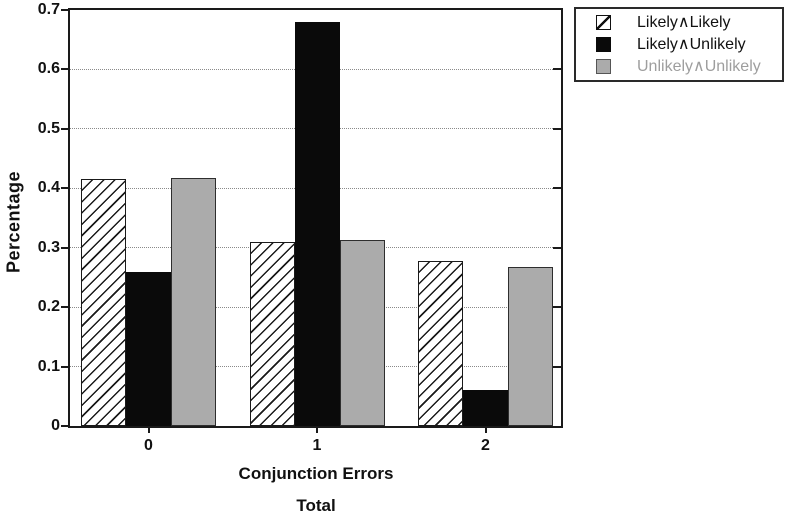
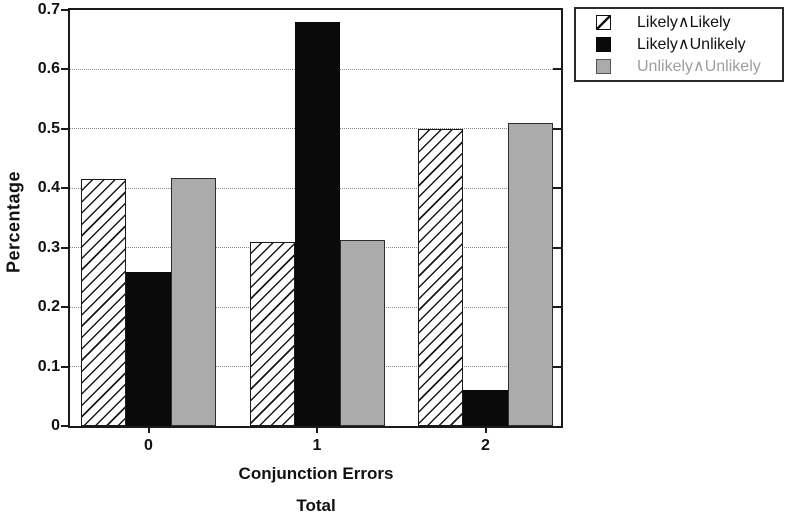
Likely∧Likely/2: 0.28 -> 0.50
Unlikely∧Unlikely/2: 0.27 -> 0.51
